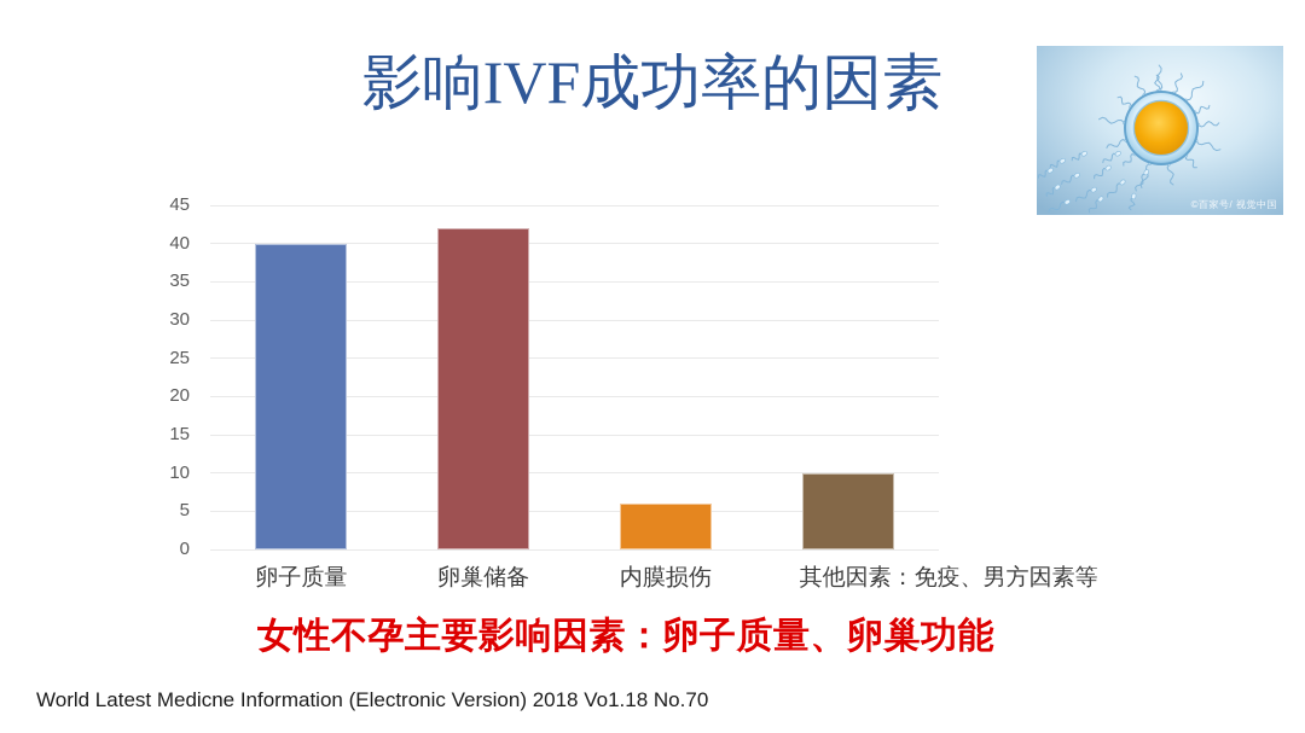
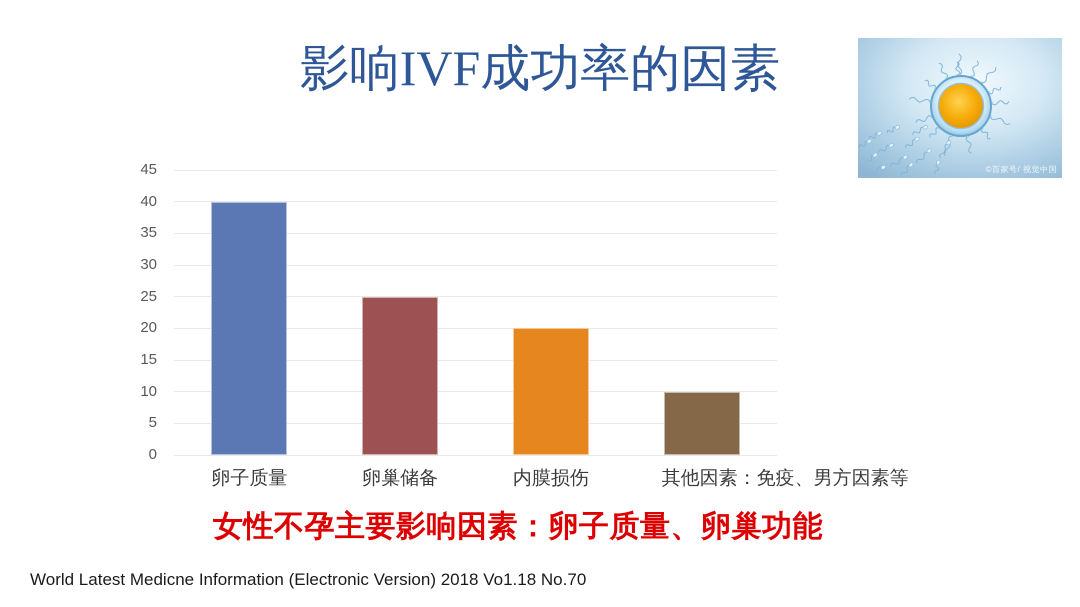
卵巢储备: 42 -> 25
内膜损伤: 6 -> 20
